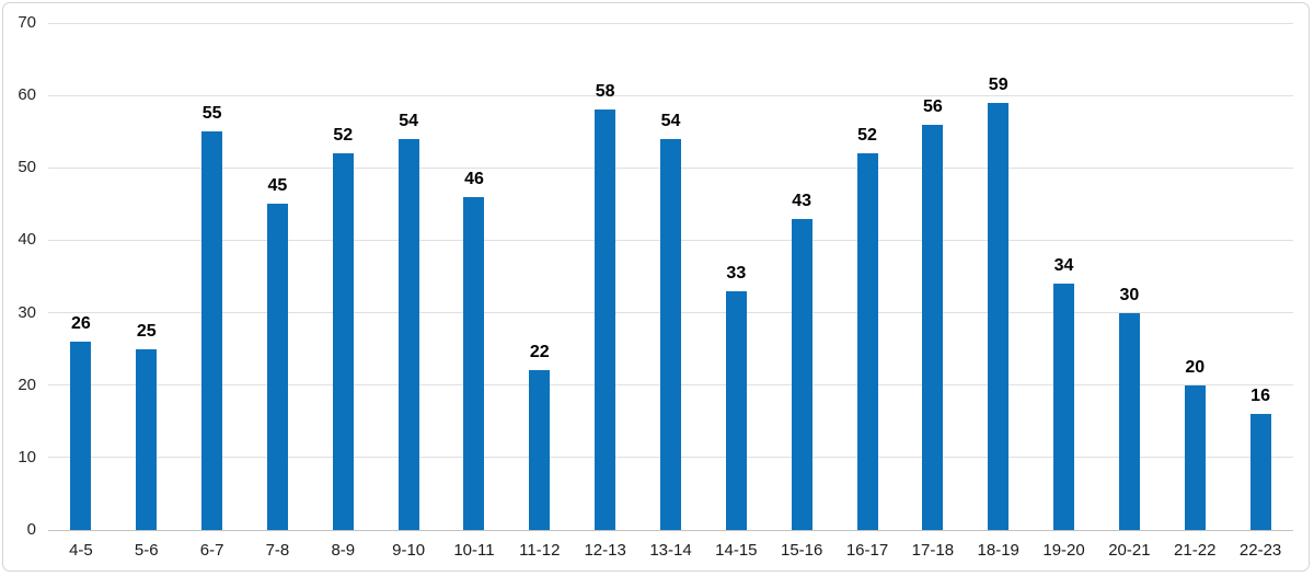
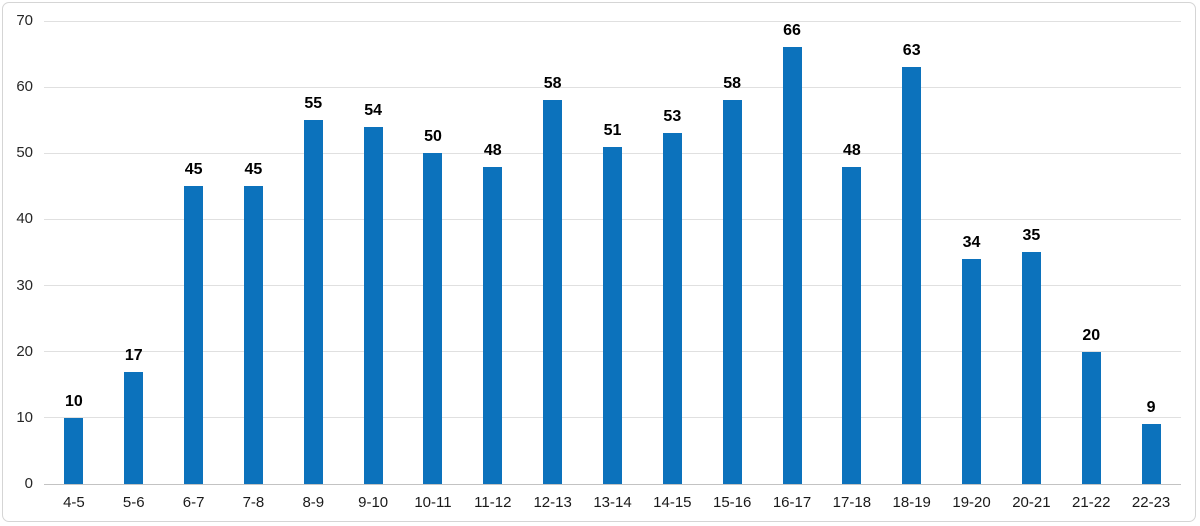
4-5: 26 -> 10
5-6: 25 -> 17
6-7: 55 -> 45
8-9: 52 -> 55
10-11: 46 -> 50
11-12: 22 -> 48
13-14: 54 -> 51
14-15: 33 -> 53
15-16: 43 -> 58
16-17: 52 -> 66
17-18: 56 -> 48
18-19: 59 -> 63
20-21: 30 -> 35
22-23: 16 -> 9
